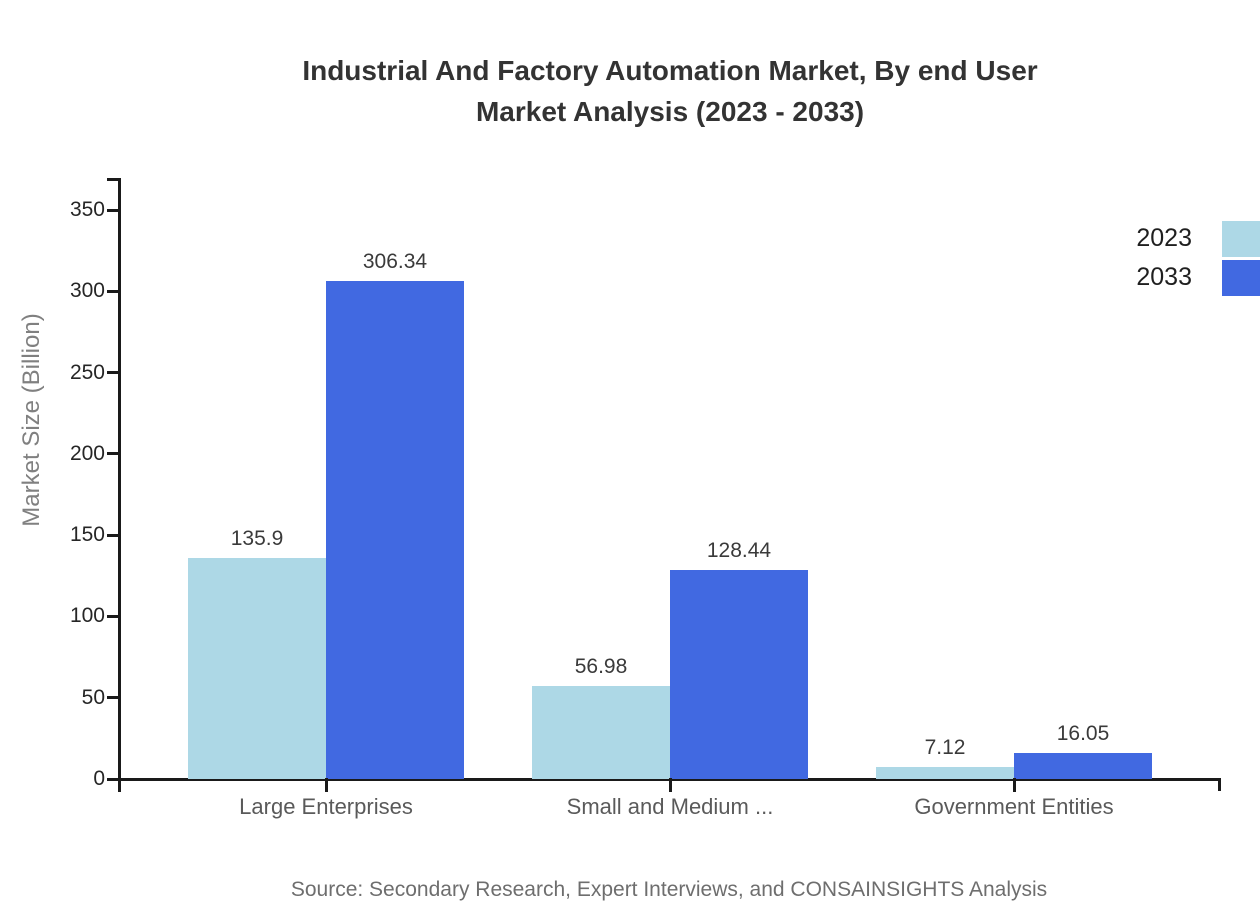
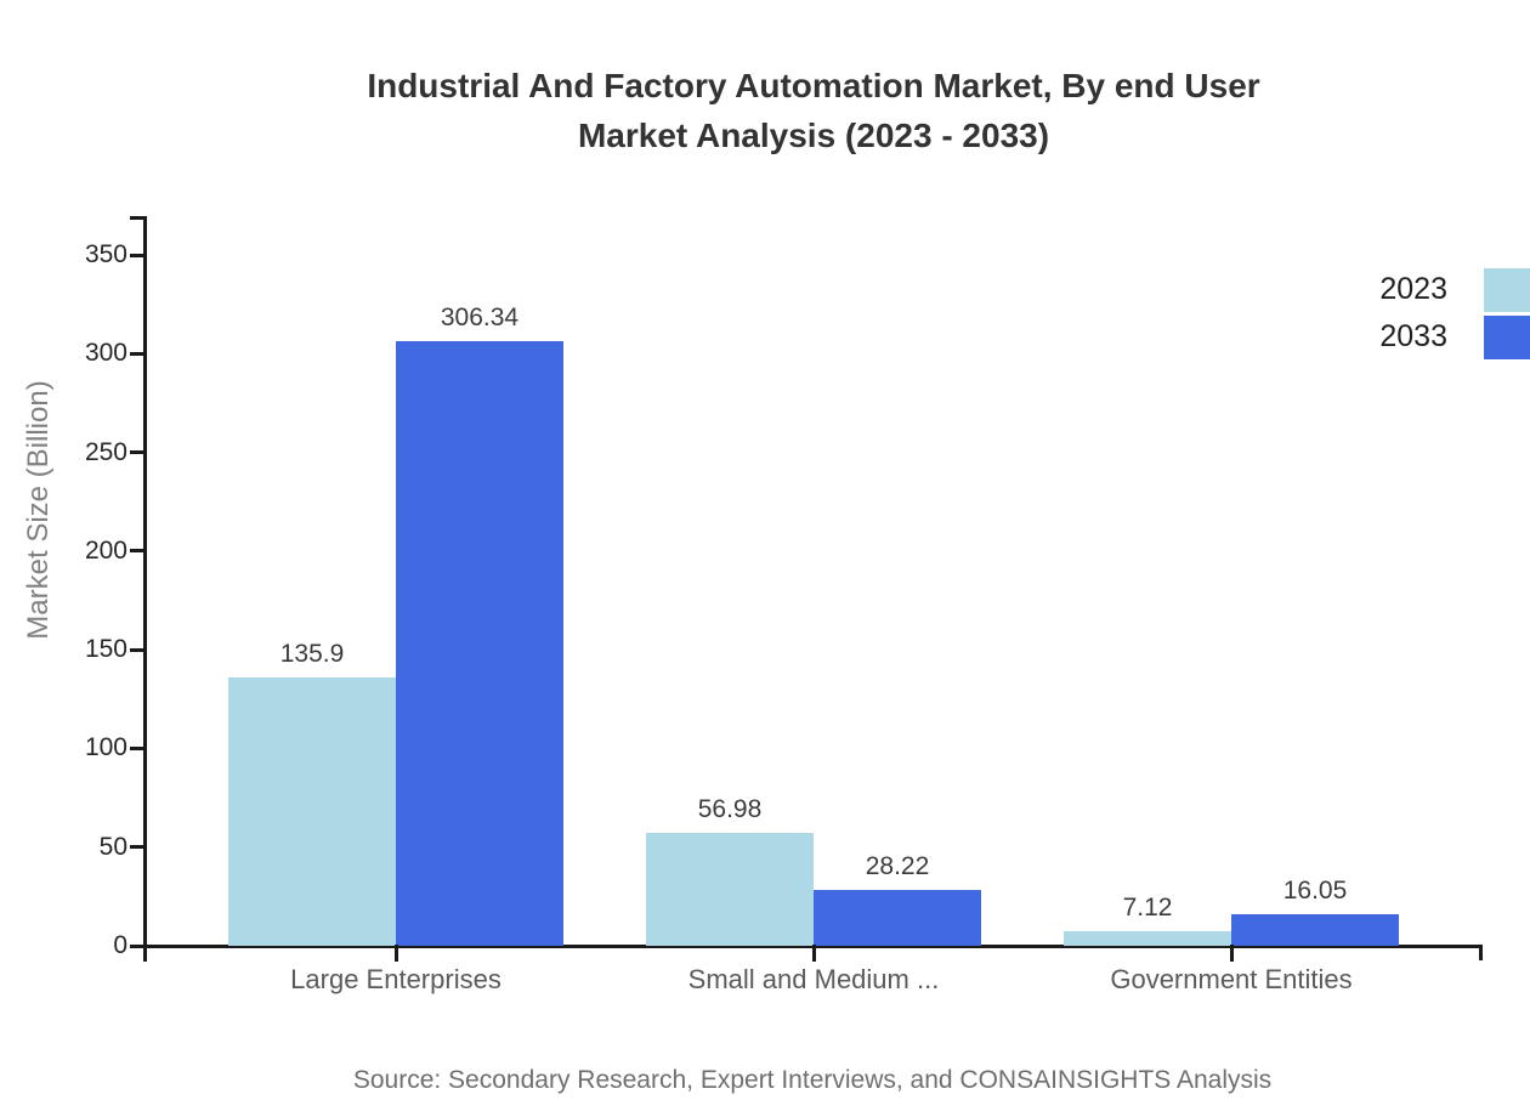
2033/Small and Medium ...: 128.44 -> 28.22
